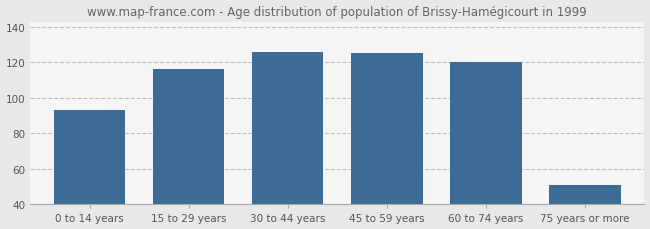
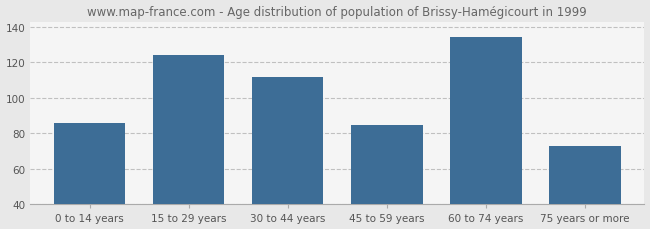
0 to 14 years: 93 -> 86
15 to 29 years: 116 -> 124
30 to 44 years: 126 -> 112
45 to 59 years: 125 -> 85
60 to 74 years: 120 -> 134
75 years or more: 51 -> 73
